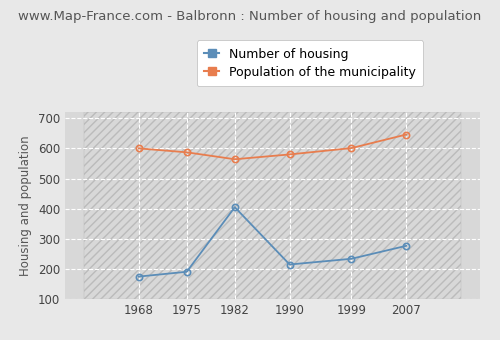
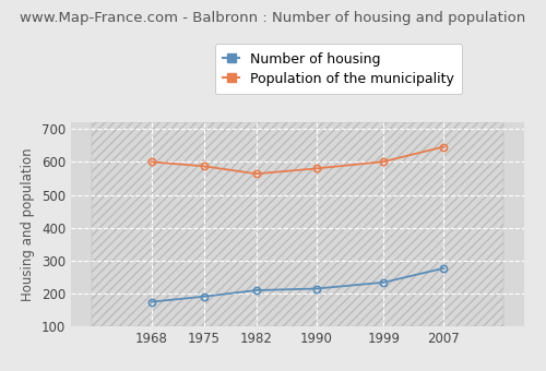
Number of housing/1982: 405 -> 210
